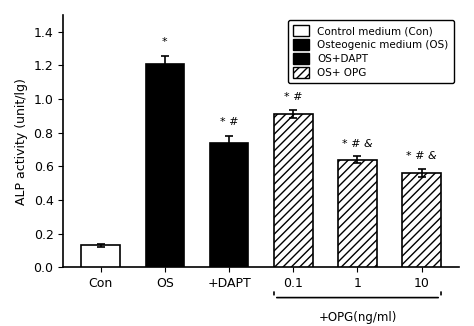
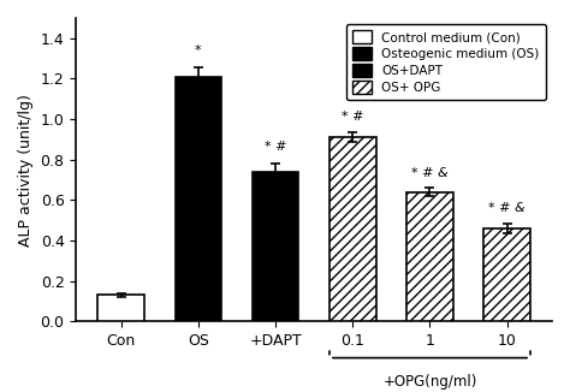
10: 0.56 -> 0.46
